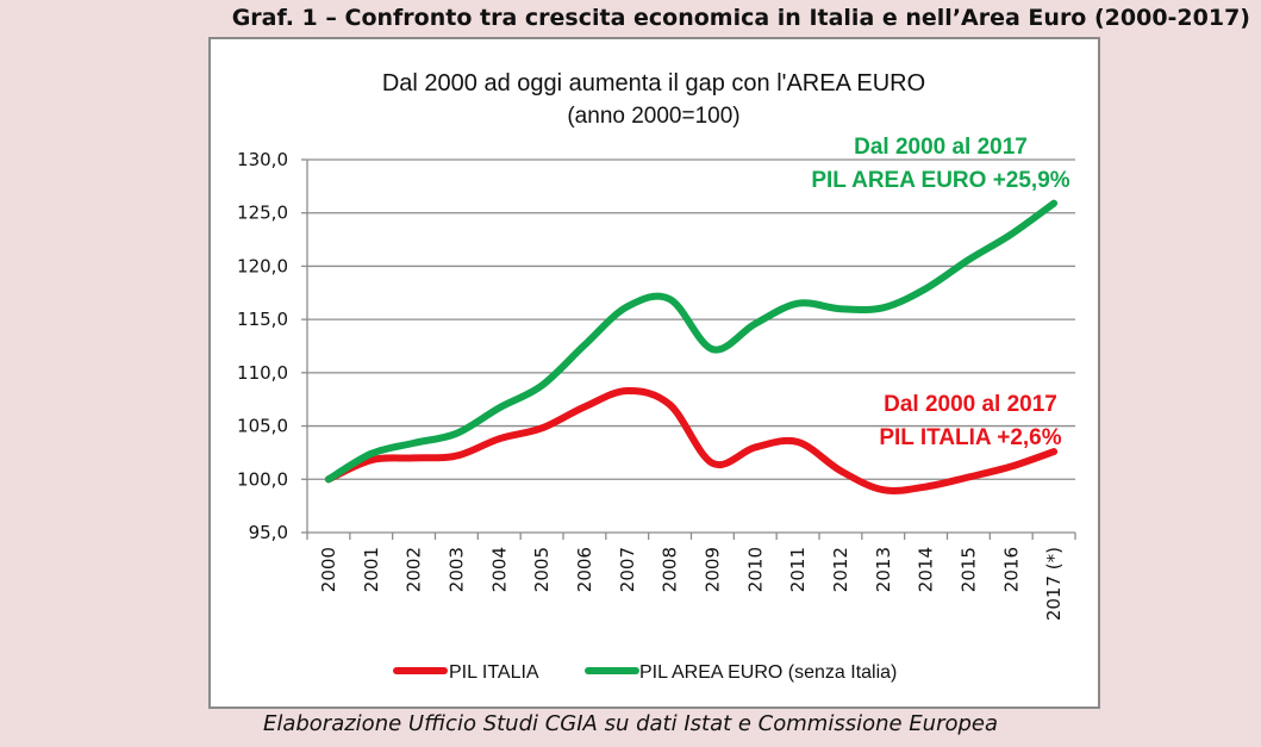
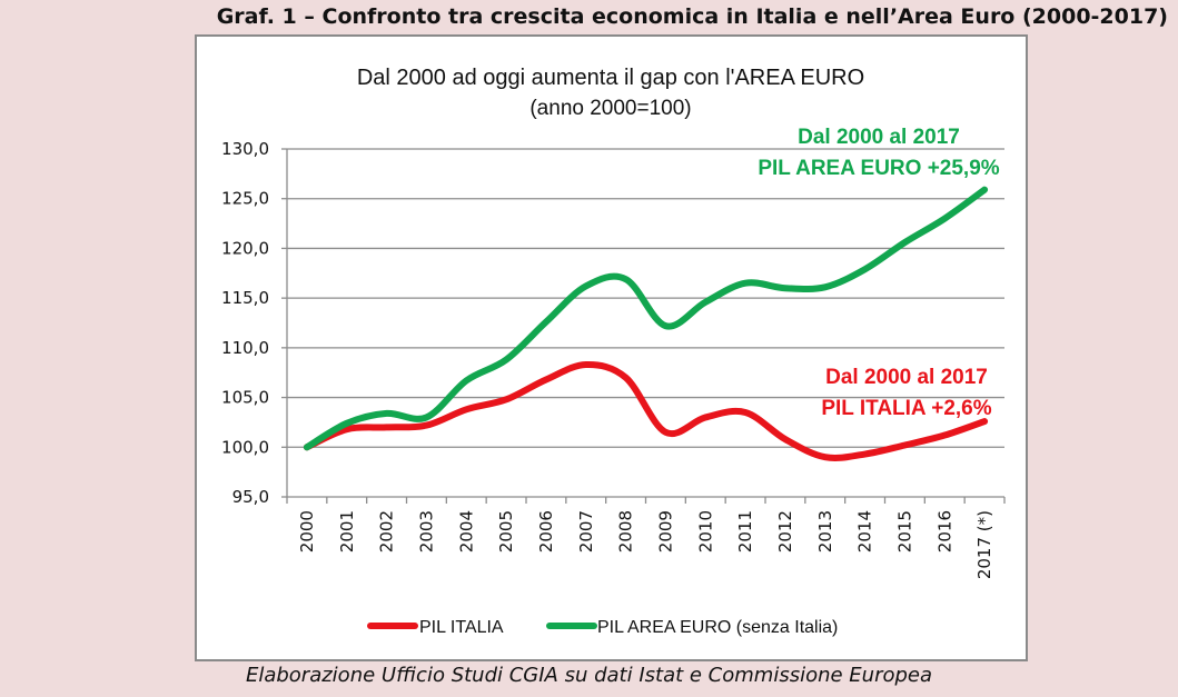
PIL AREA EURO (senza Italia)/2003: 104 -> 103
